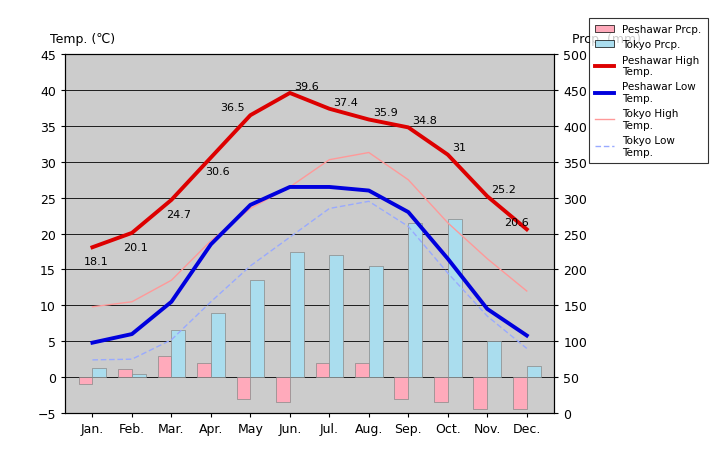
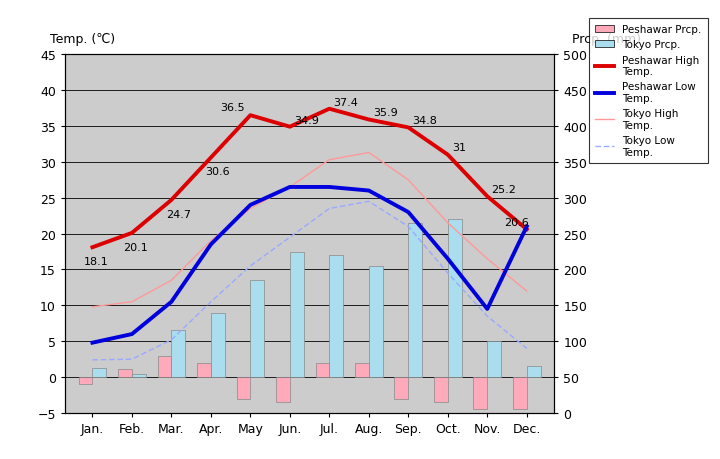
Peshawar High Temp./Jun.: 39.6 -> 34.9
Peshawar Low Temp./Dec.: 5.8 -> 21.0
